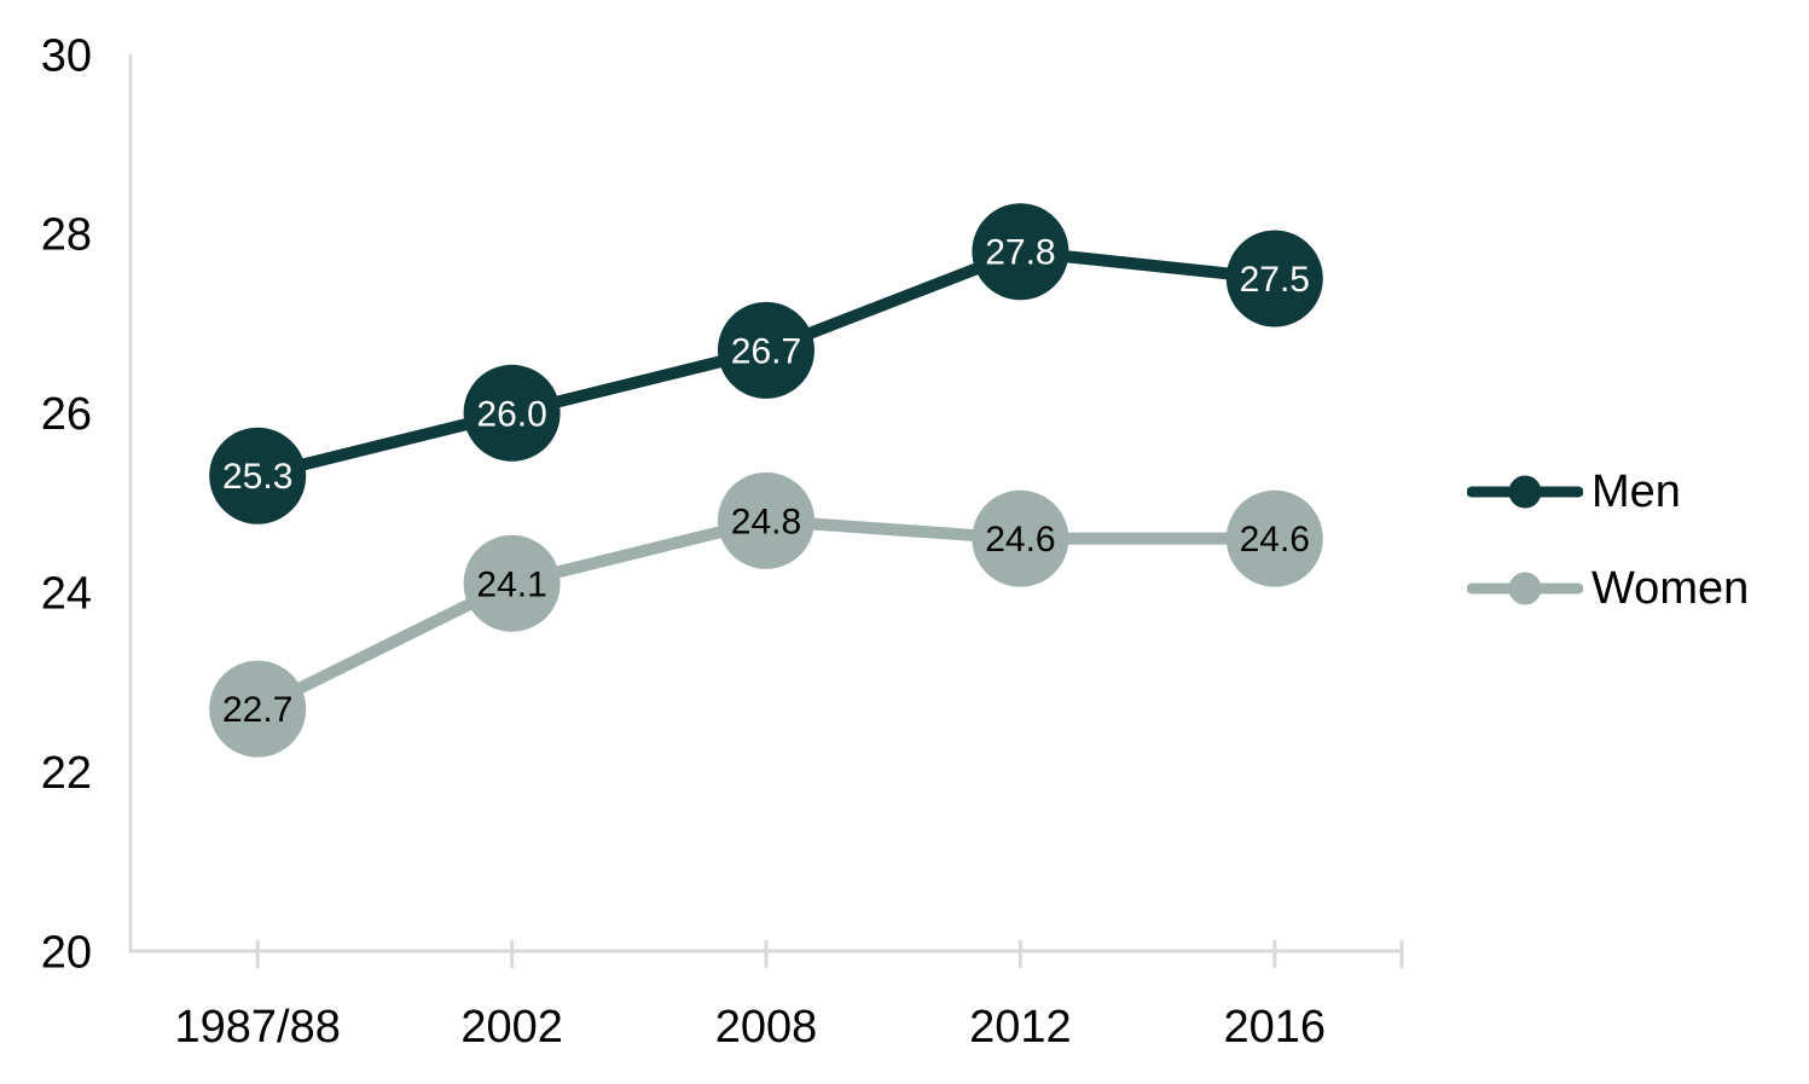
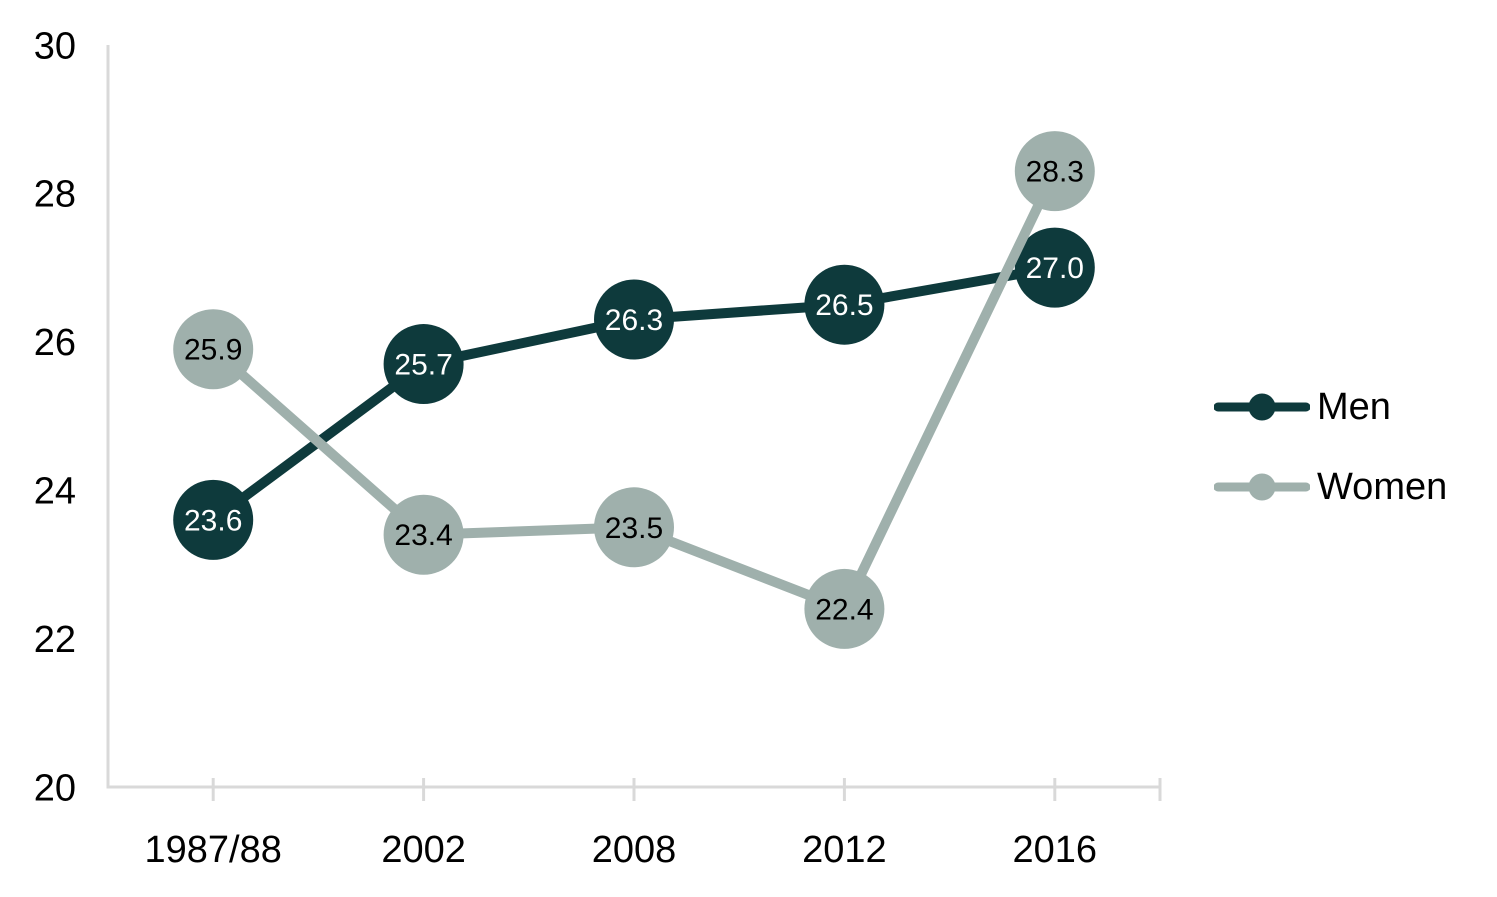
Men/1987/88: 25.3 -> 23.6
Women/1987/88: 22.7 -> 25.9
Men/2002: 26.0 -> 25.7
Women/2002: 24.1 -> 23.4
Men/2008: 26.7 -> 26.3
Women/2008: 24.8 -> 23.5
Men/2012: 27.8 -> 26.5
Women/2012: 24.6 -> 22.4
Men/2016: 27.5 -> 27.0
Women/2016: 24.6 -> 28.3
